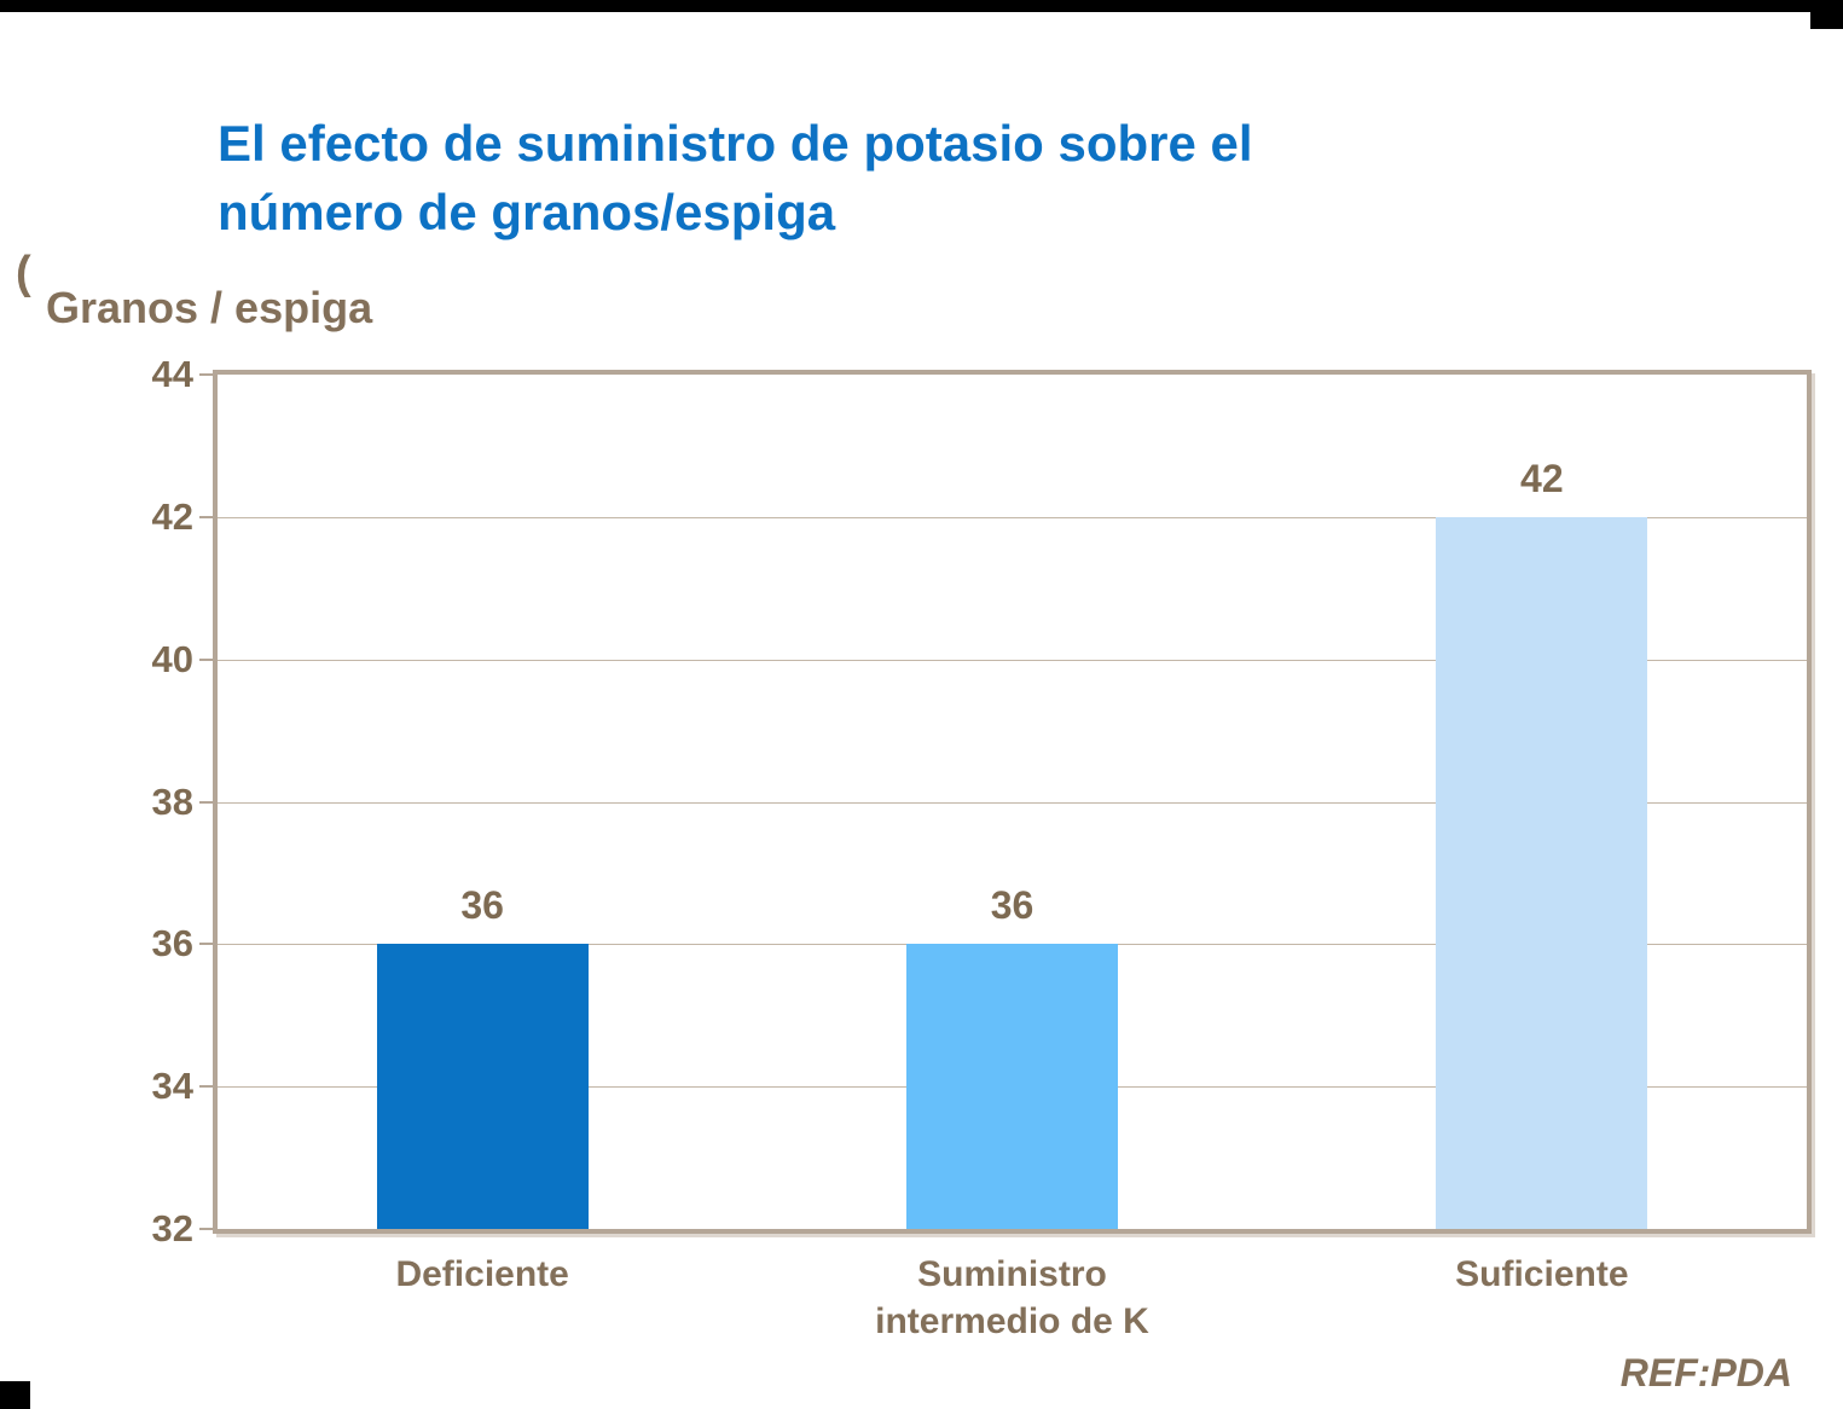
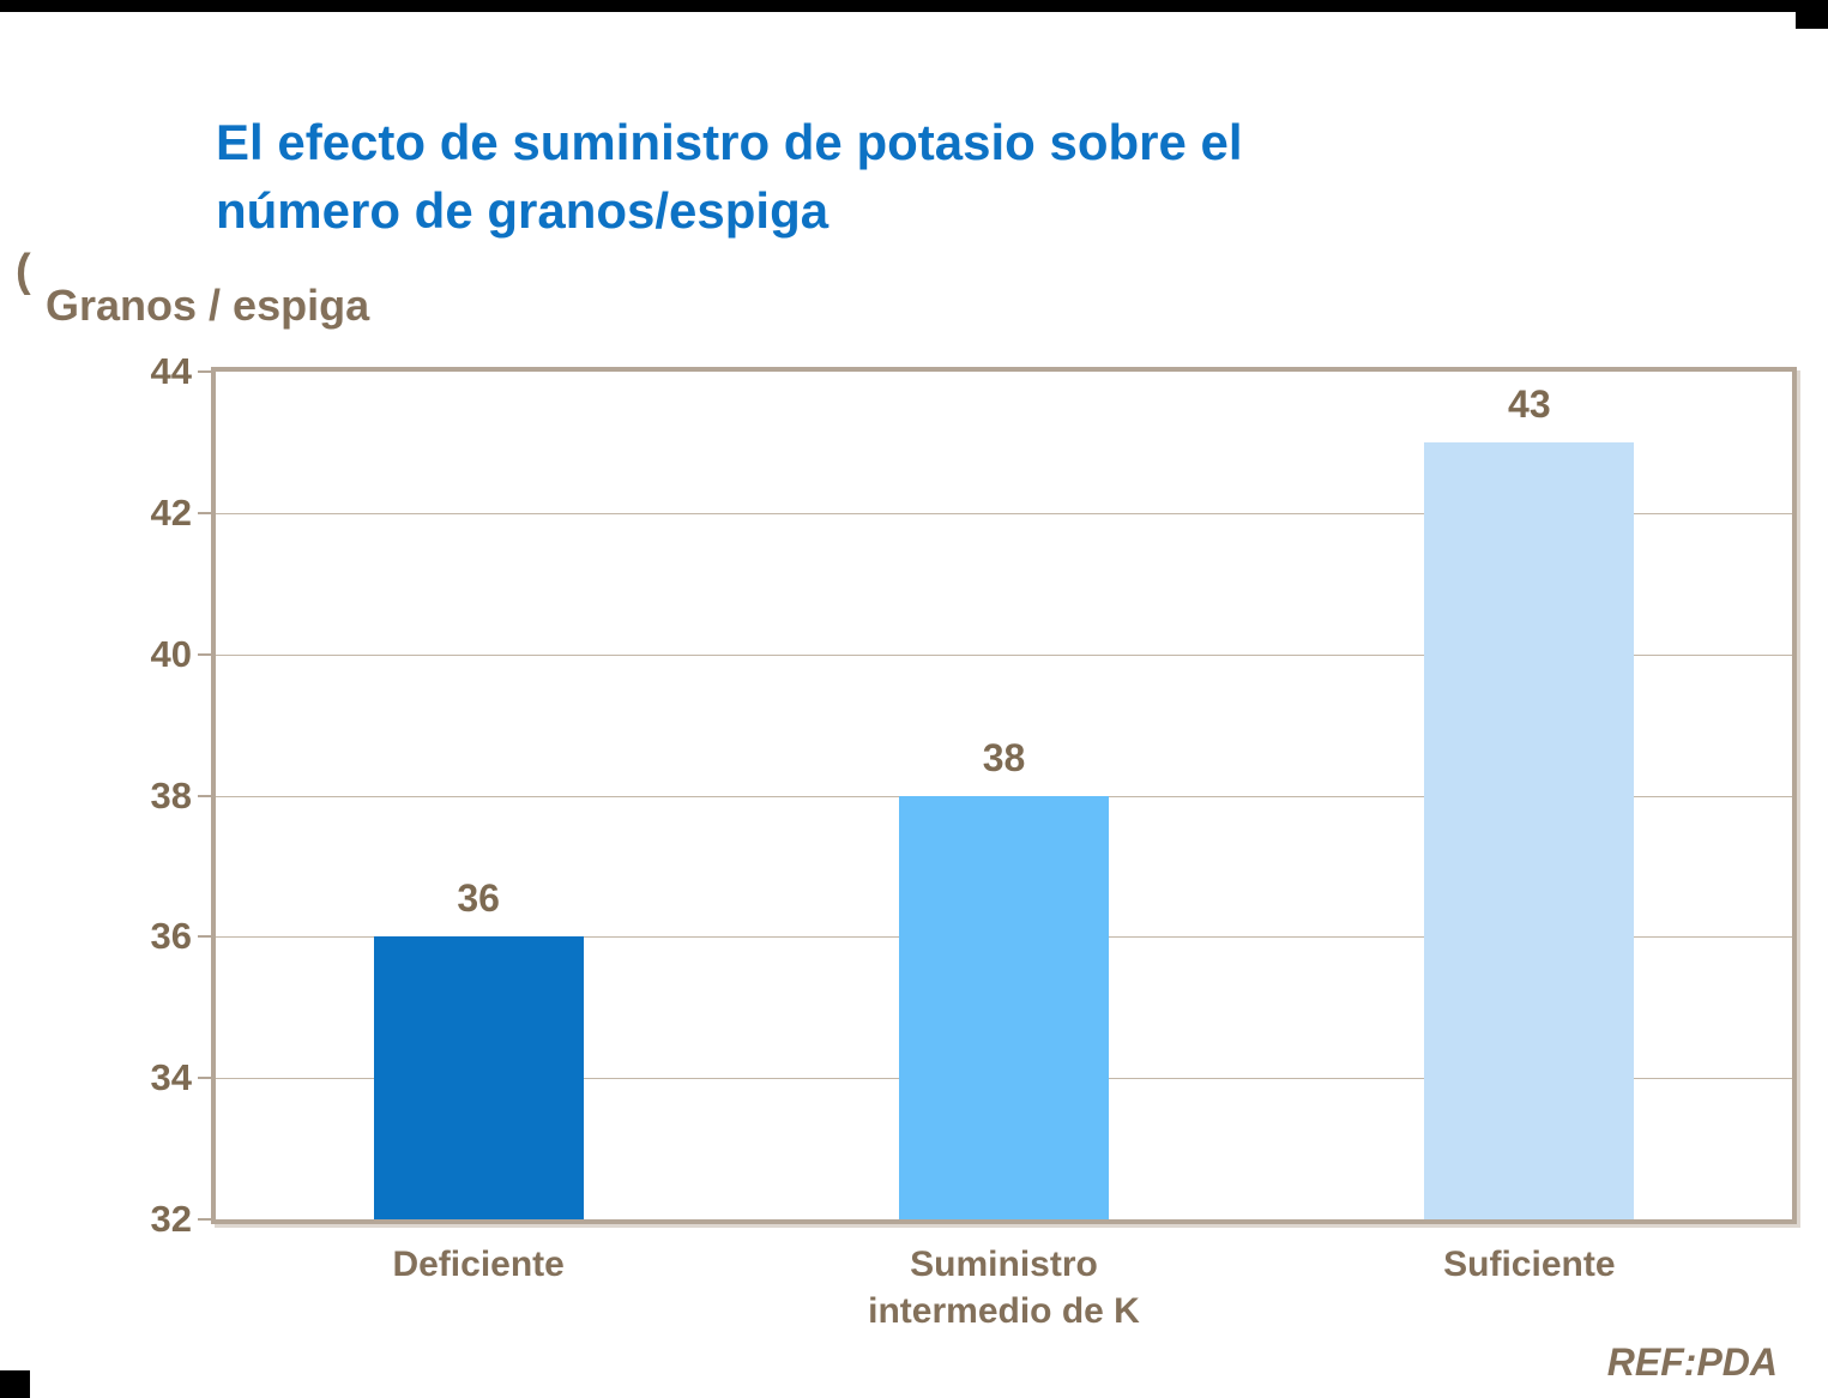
Suministro intermedio de K: 36 -> 38
Suficiente: 42 -> 43
